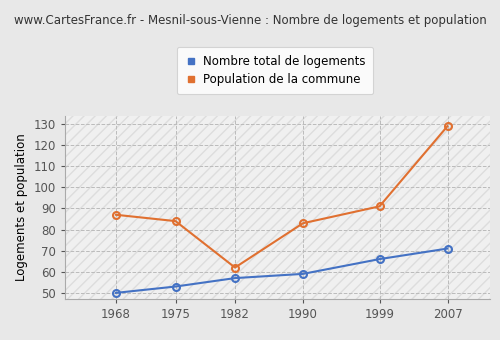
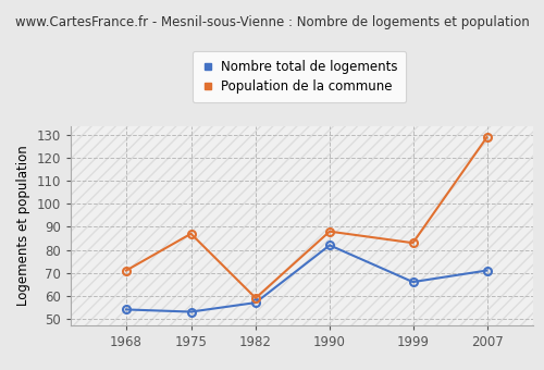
Nombre total de logements/1968: 50 -> 54
Population de la commune/1968: 87 -> 71
Population de la commune/1975: 84 -> 87
Population de la commune/1982: 62 -> 59
Nombre total de logements/1990: 59 -> 82
Population de la commune/1990: 83 -> 88
Population de la commune/1999: 91 -> 83
